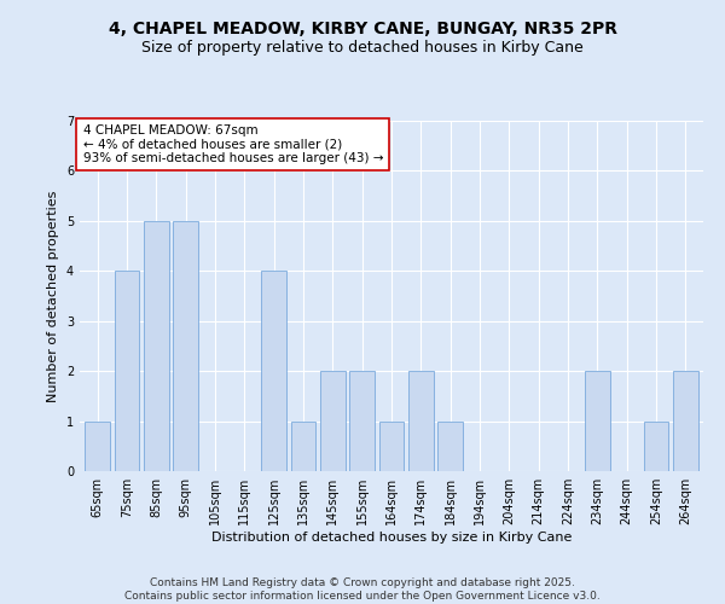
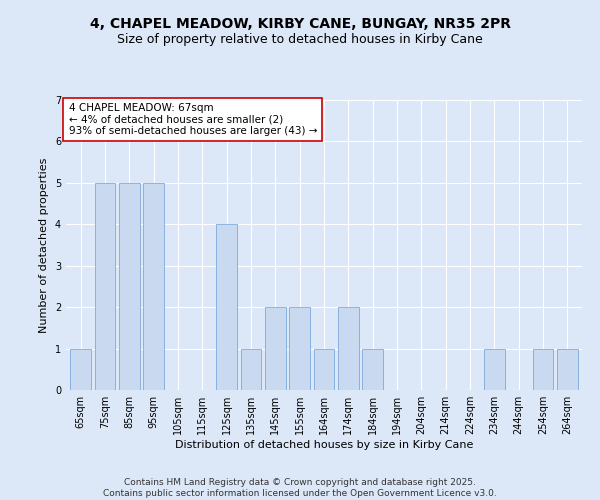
75sqm: 4 -> 5
234sqm: 2 -> 1
264sqm: 2 -> 1
